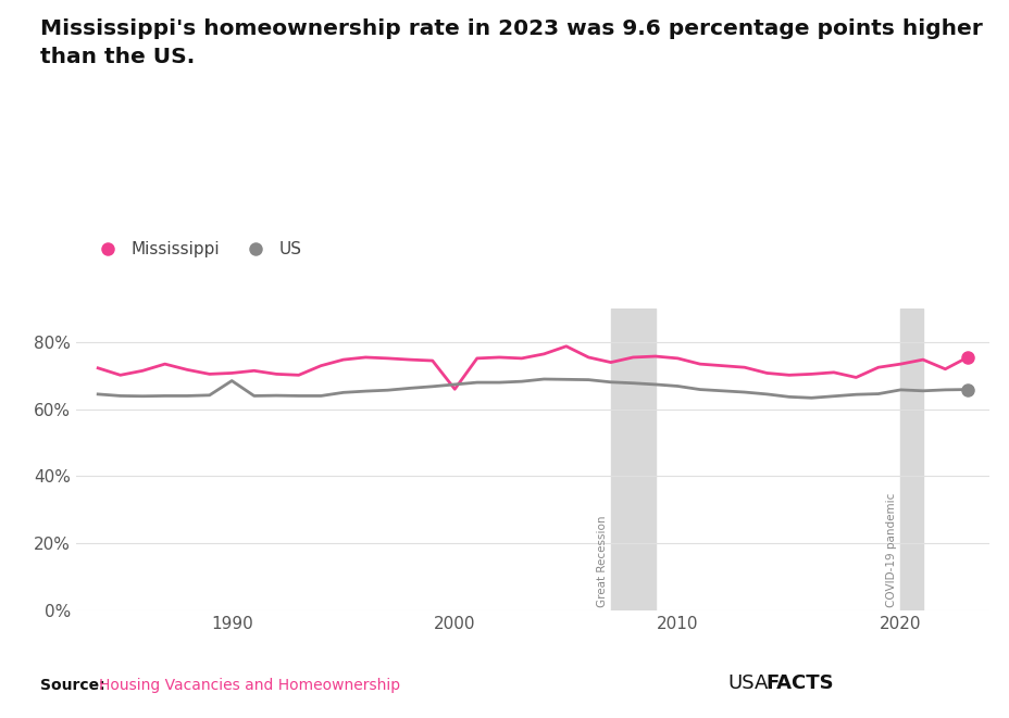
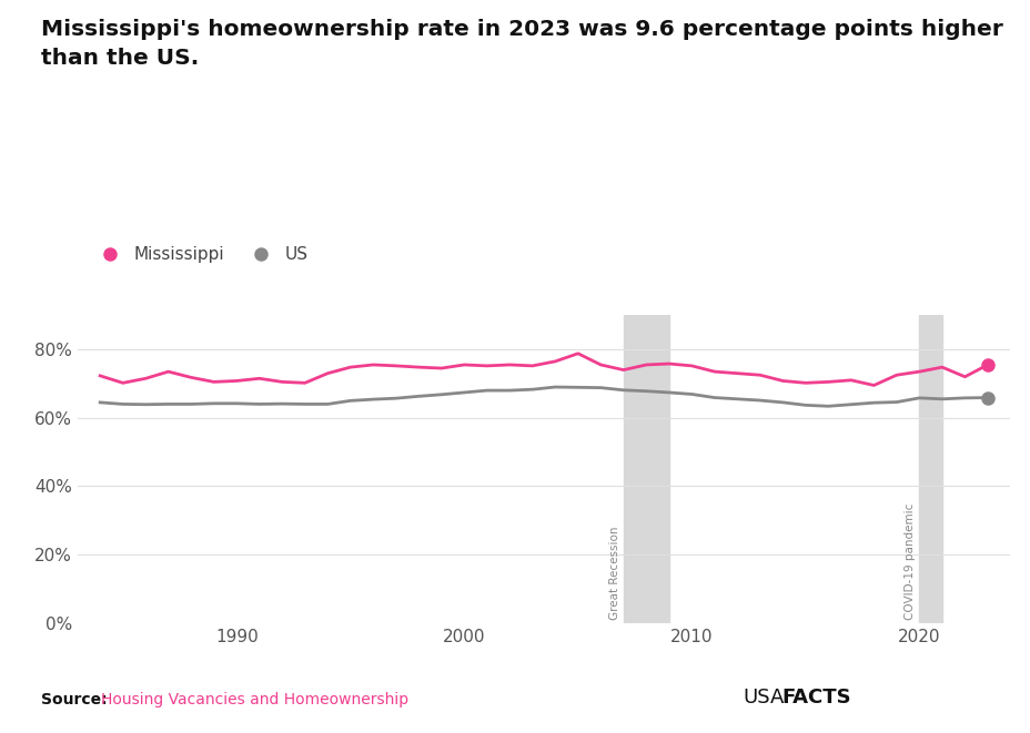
US/1990: 68.5% -> 64.2%
Mississippi/2000: 66.0% -> 75.5%
